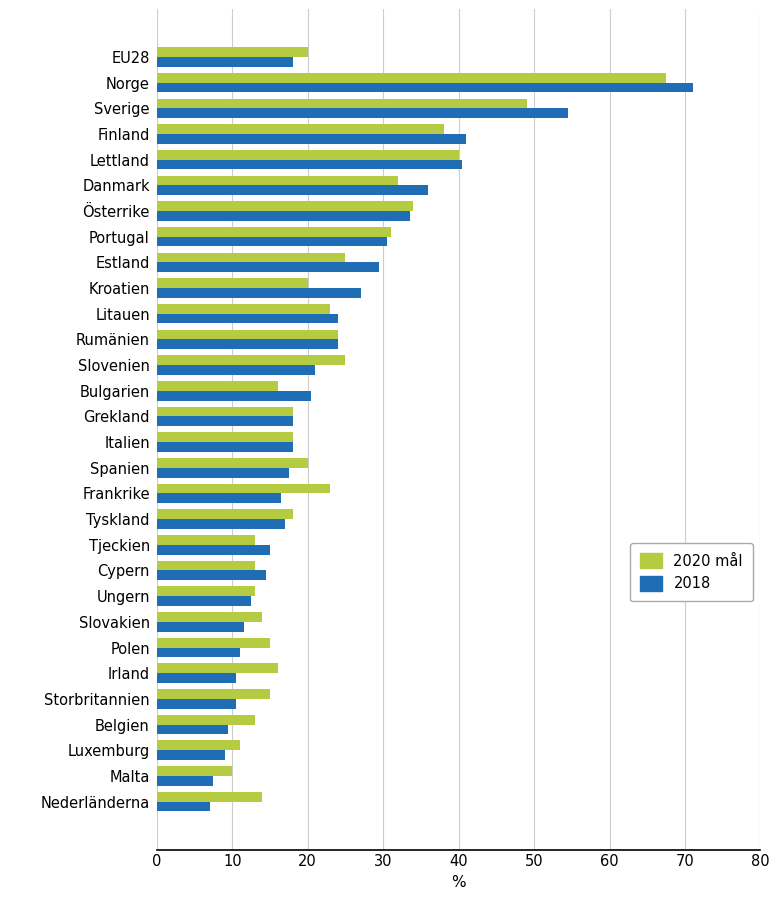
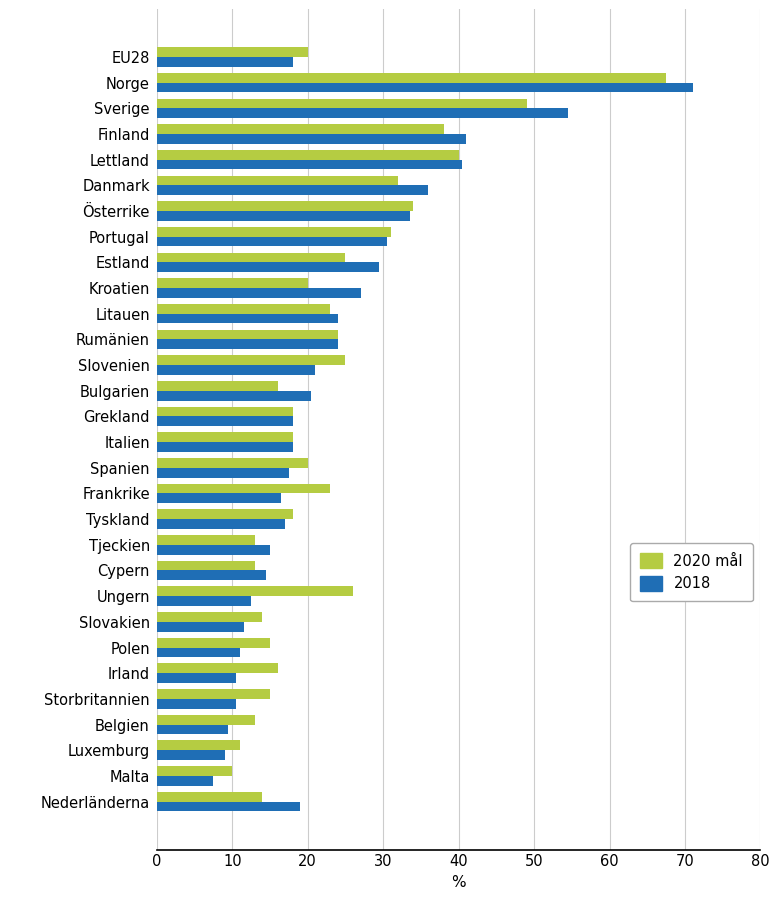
2020 mål/Ungern: 13.0 -> 26.0
2018/Nederländerna: 7.0 -> 19.0
